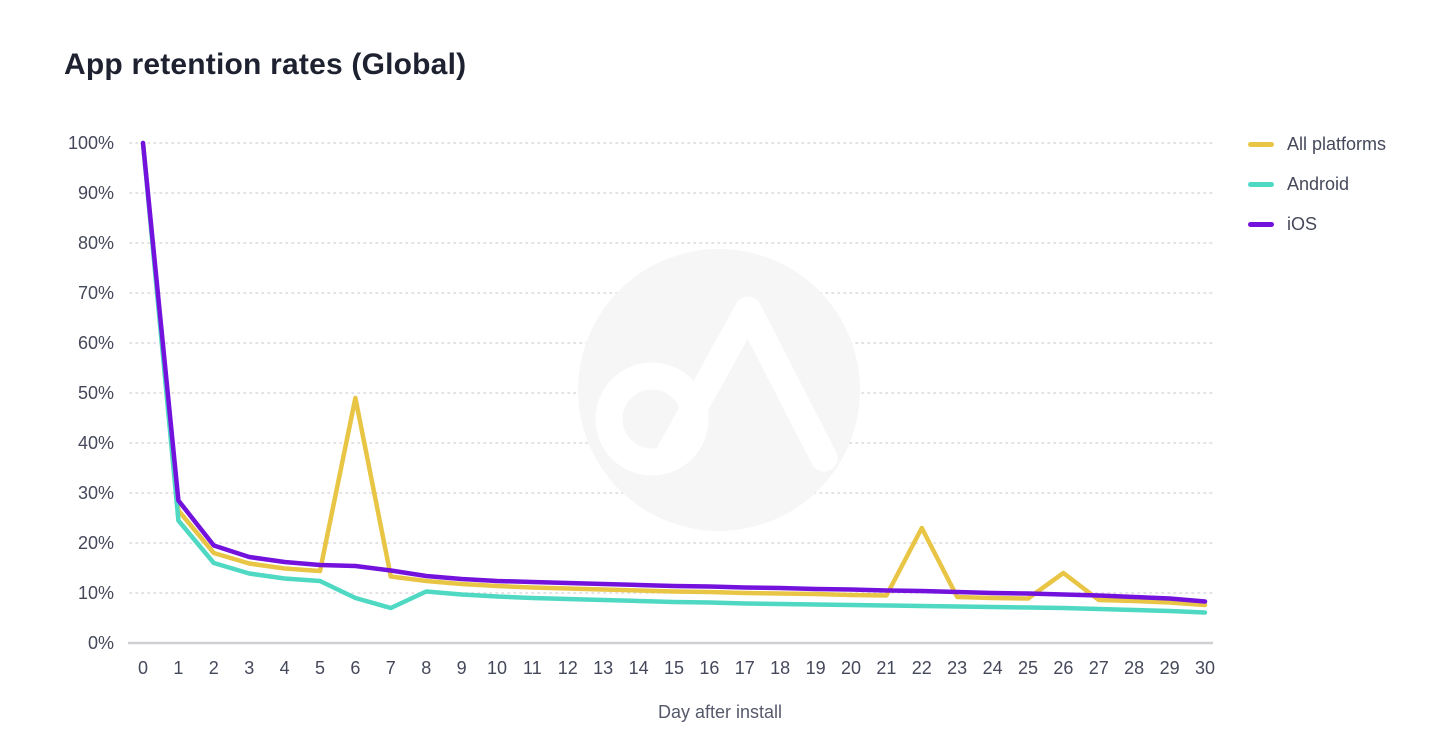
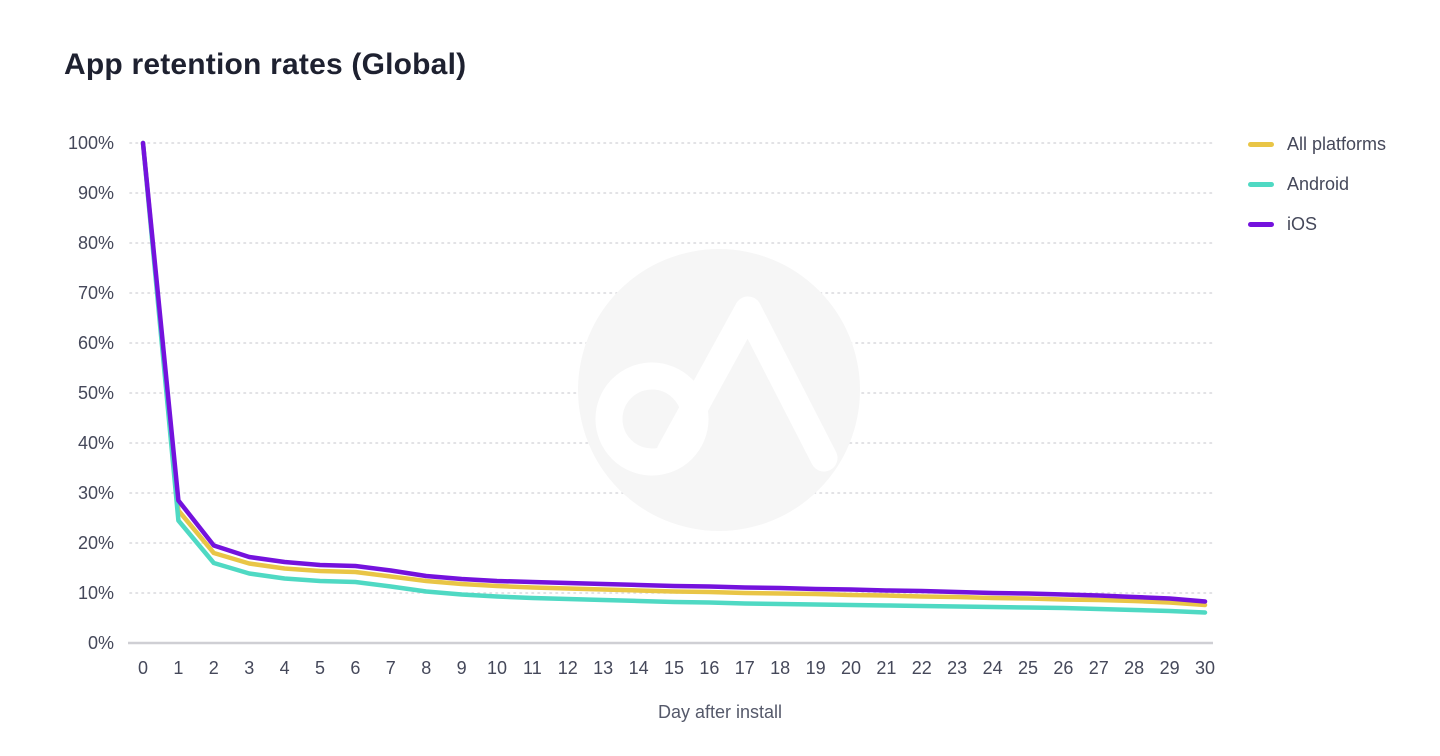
All platforms/6: 49% -> 14%
Android/6: 9% -> 12%
Android/7: 7% -> 11%
All platforms/22: 23% -> 9%
All platforms/26: 14% -> 9%
